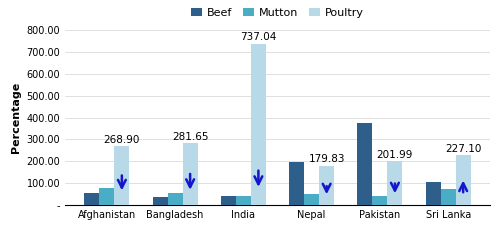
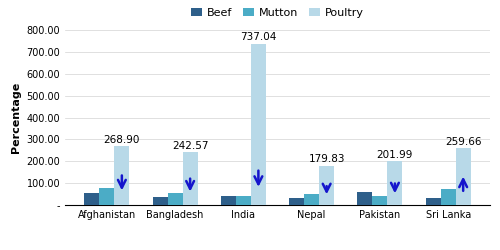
Poultry/Bangladesh: 281.65 -> 242.57
Beef/Nepal: 195 -> 33
Beef/Pakistan: 375 -> 58
Beef/Sri Lanka: 105 -> 33
Poultry/Sri Lanka: 227.10 -> 259.66
